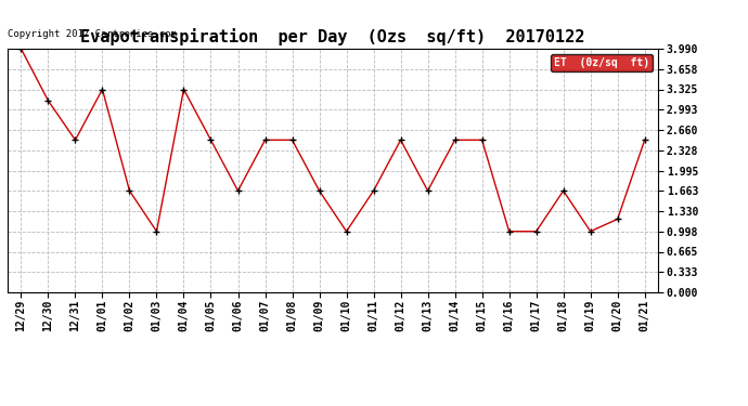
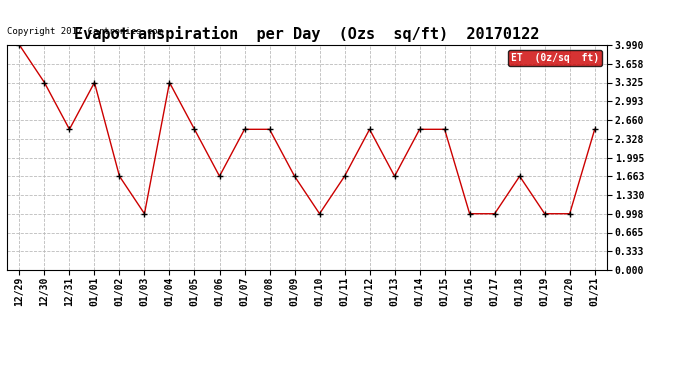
12/30: 3.14 -> 3.33
01/20: 1.20 -> 1.00
